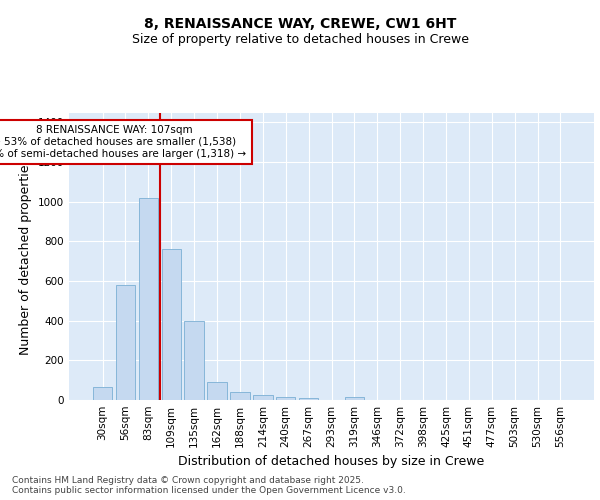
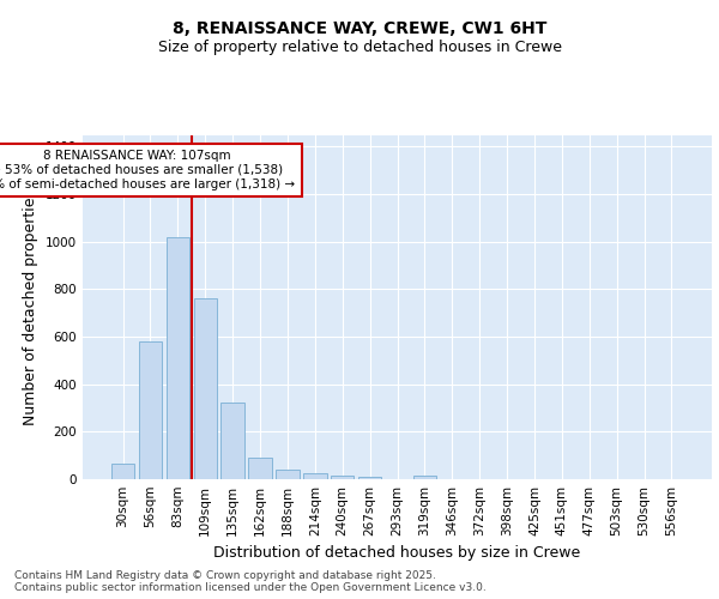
135sqm: 400 -> 320
